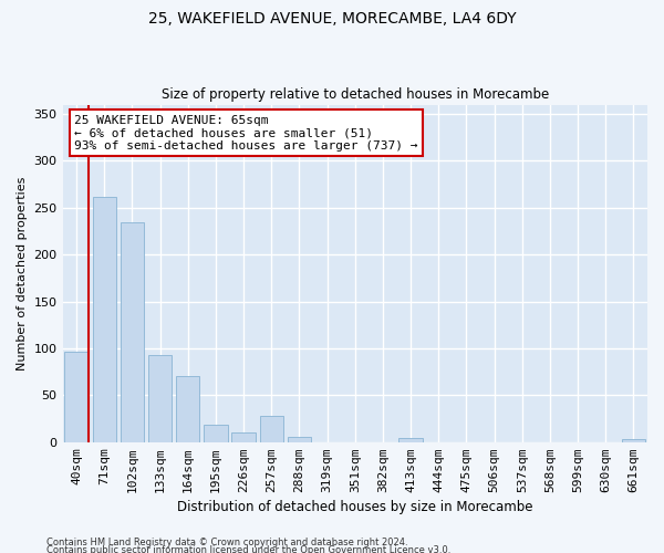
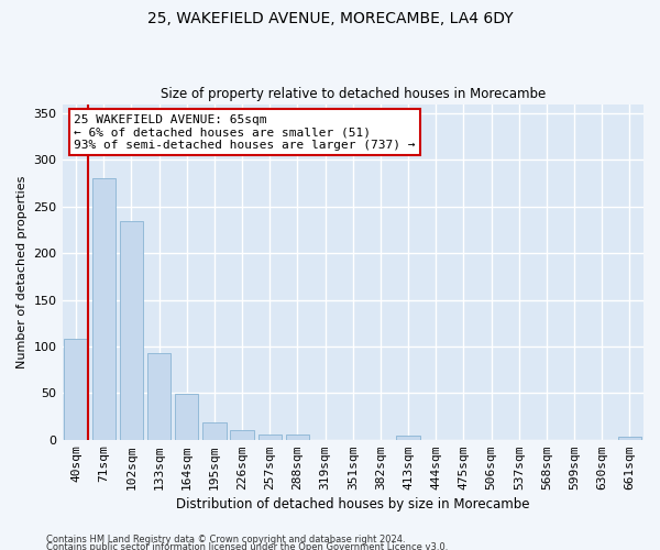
40sqm: 96 -> 108
71sqm: 262 -> 280
164sqm: 70 -> 49
257sqm: 28 -> 5
